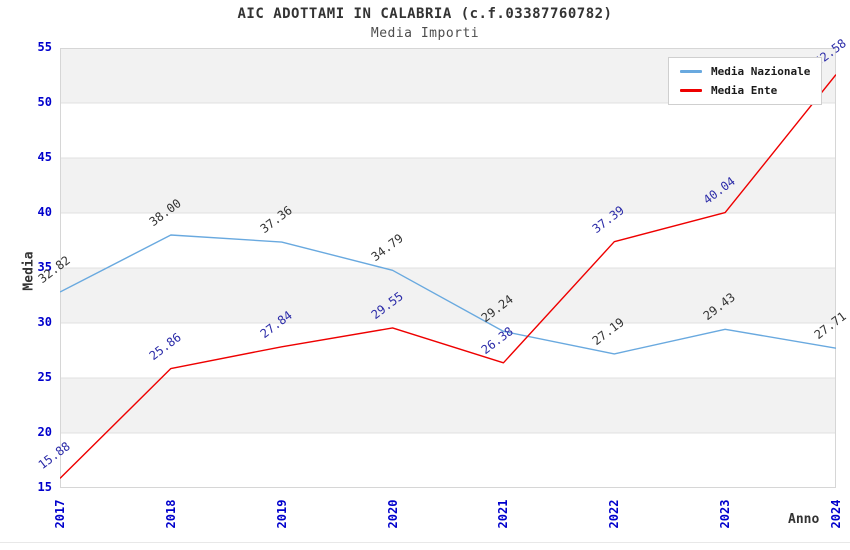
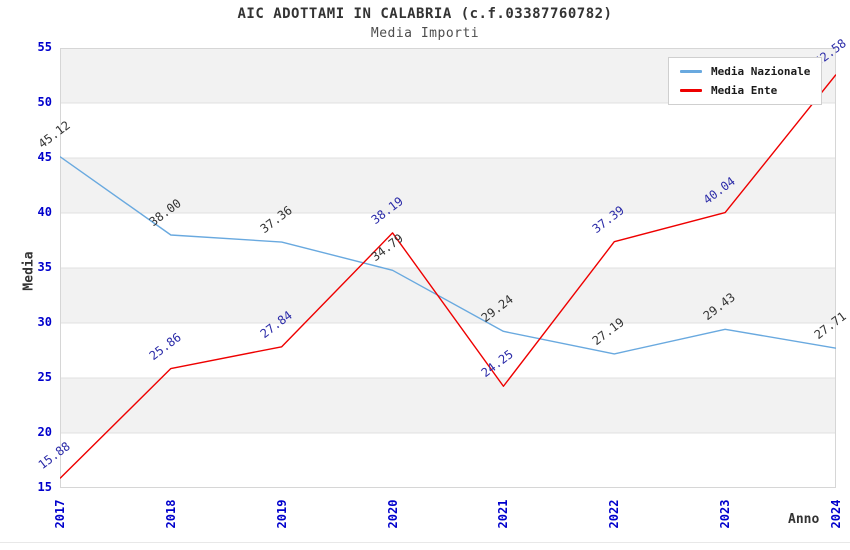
Media Nazionale/2017: 32.82 -> 45.12
Media Ente/2020: 29.55 -> 38.19
Media Ente/2021: 26.38 -> 24.25
